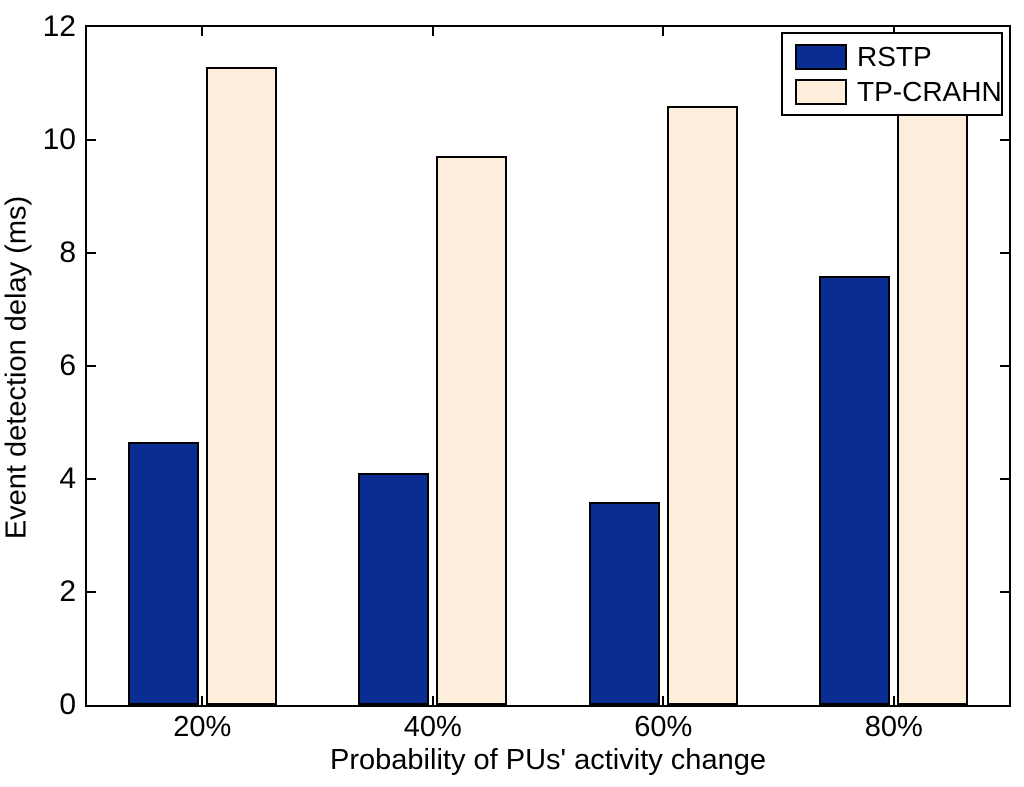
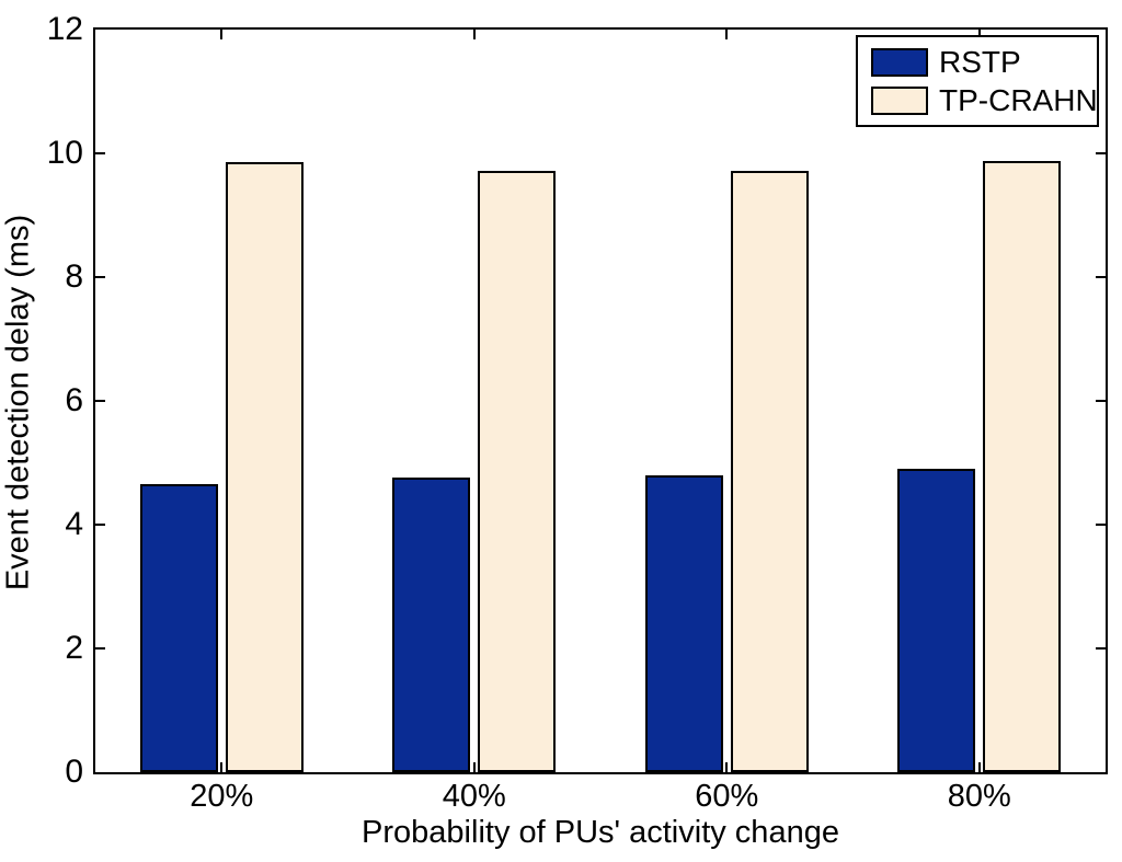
TP-CRAHN/20%: 11.3 -> 9.8
RSTP/40%: 4.1 -> 4.8
RSTP/60%: 3.6 -> 4.8
TP-CRAHN/60%: 10.6 -> 9.7
RSTP/80%: 7.6 -> 4.9
TP-CRAHN/80%: 10.8 -> 9.9
